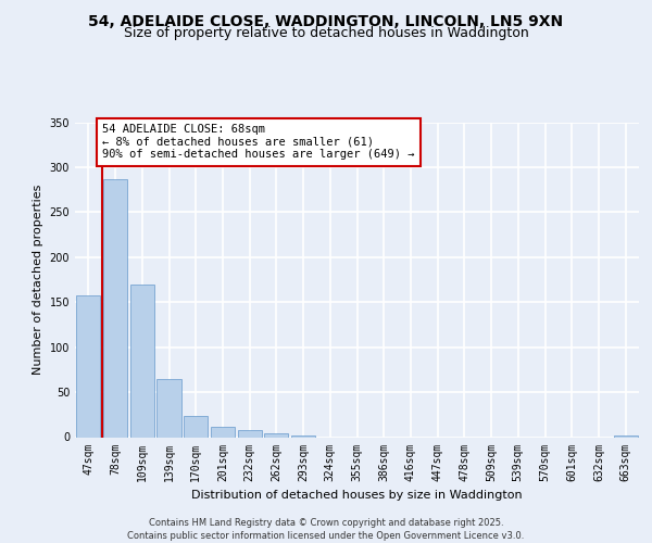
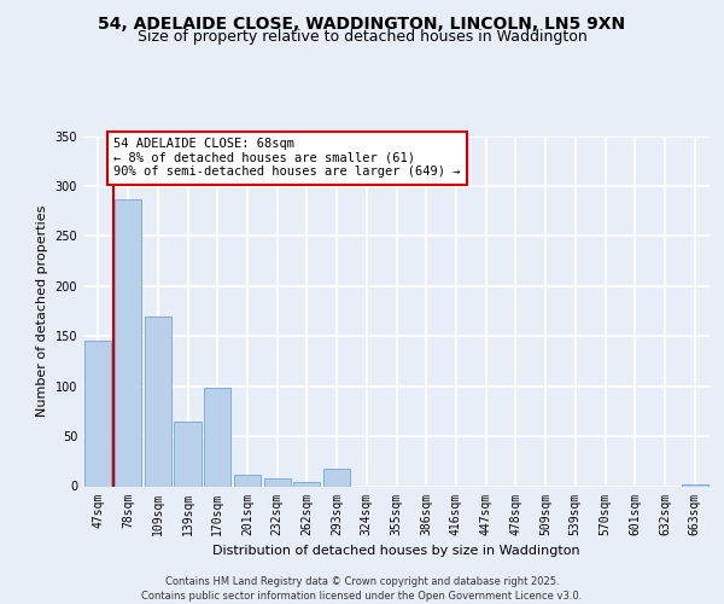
47sqm: 157 -> 146
170sqm: 23 -> 98
293sqm: 2 -> 18
